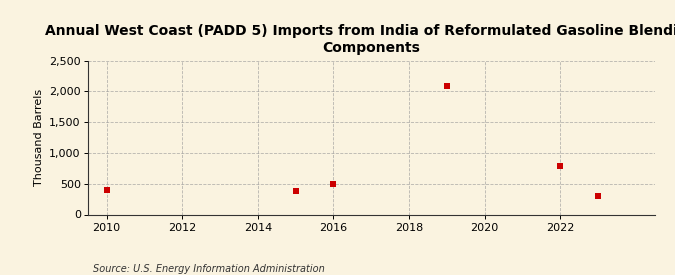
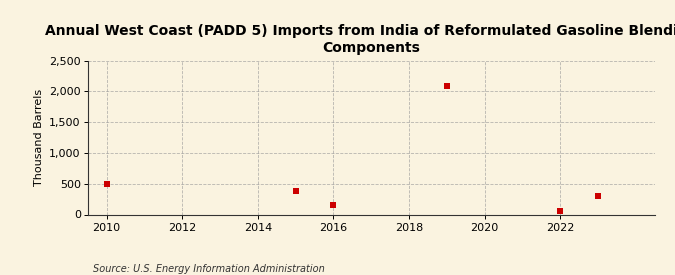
2010: 400 -> 490
2016: 500 -> 150
2022: 780 -> 50
